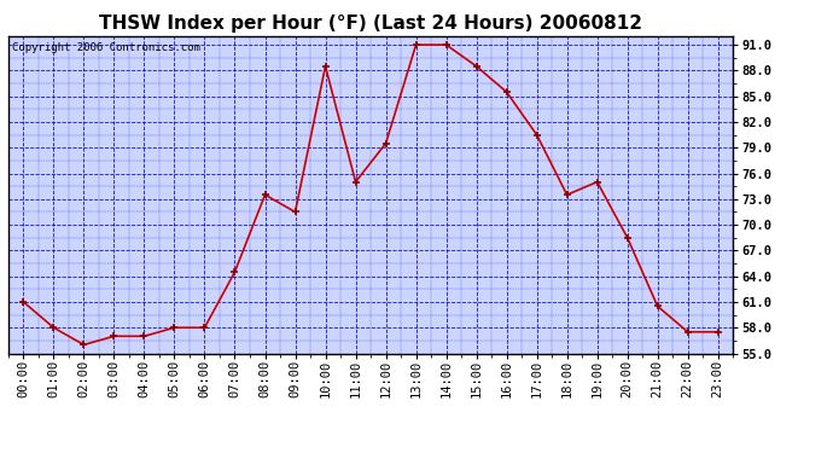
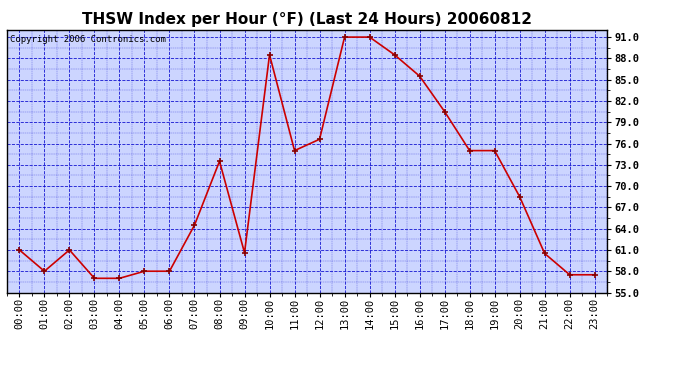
02:00: 56.0 -> 61.0
09:00: 71.5 -> 60.6
12:00: 79.5 -> 76.6
18:00: 73.5 -> 75.0
